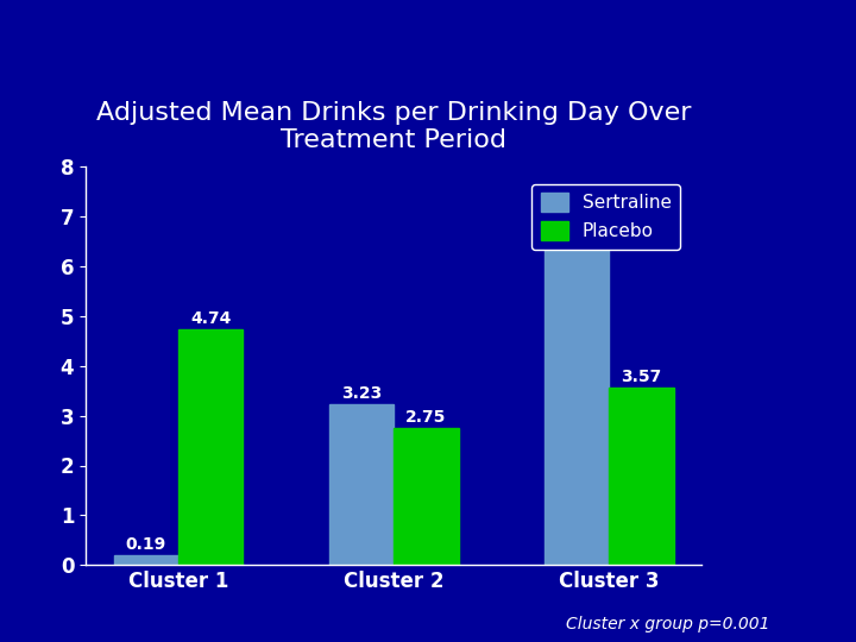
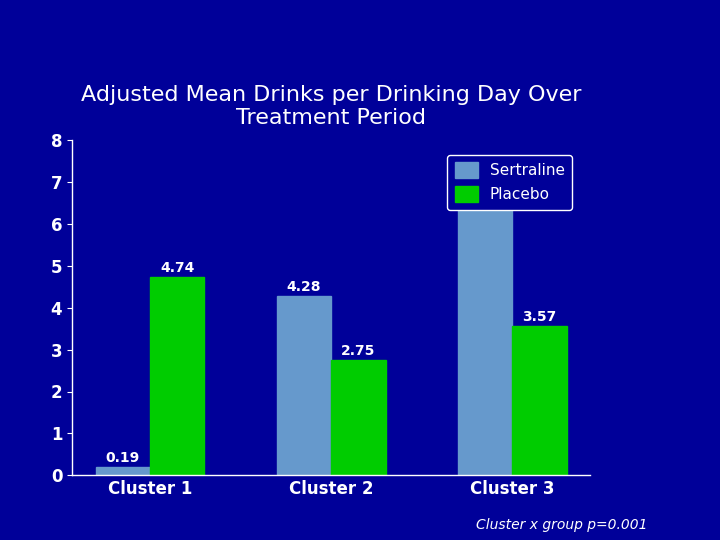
Sertraline/Cluster 2: 3.23 -> 4.28
